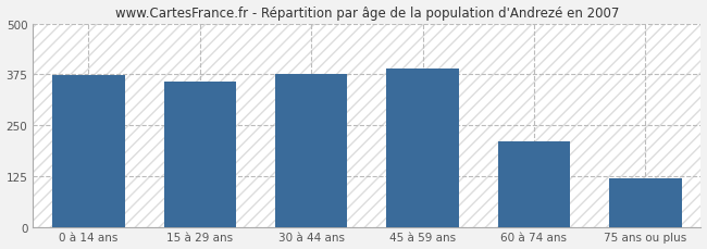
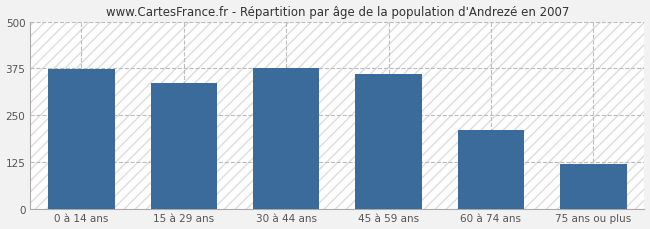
15 à 29 ans: 358 -> 335
45 à 59 ans: 390 -> 360
